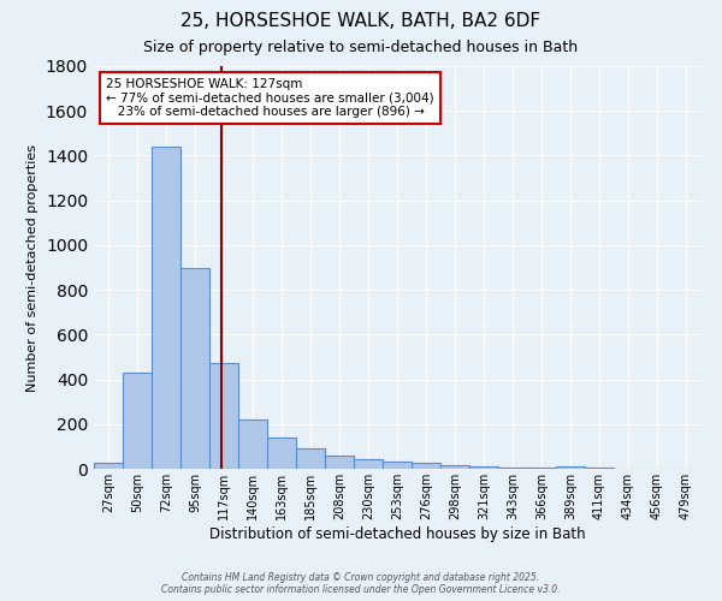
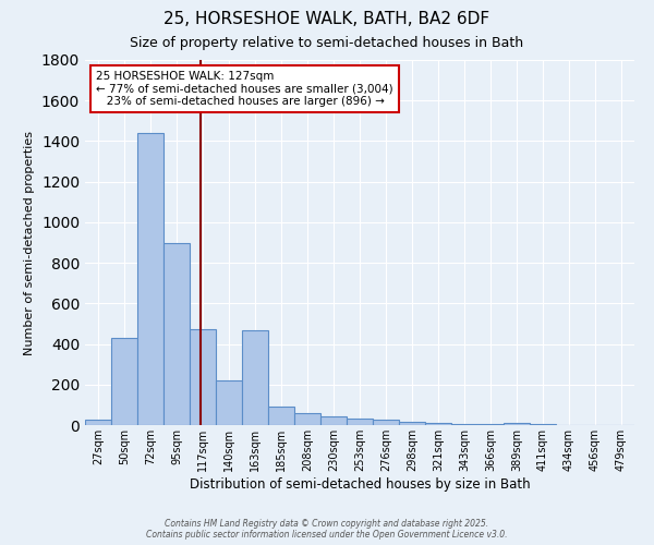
163sqm: 140 -> 470
